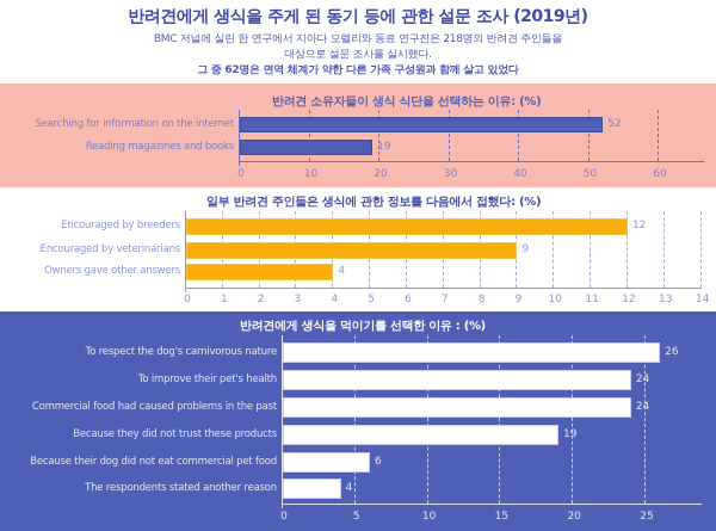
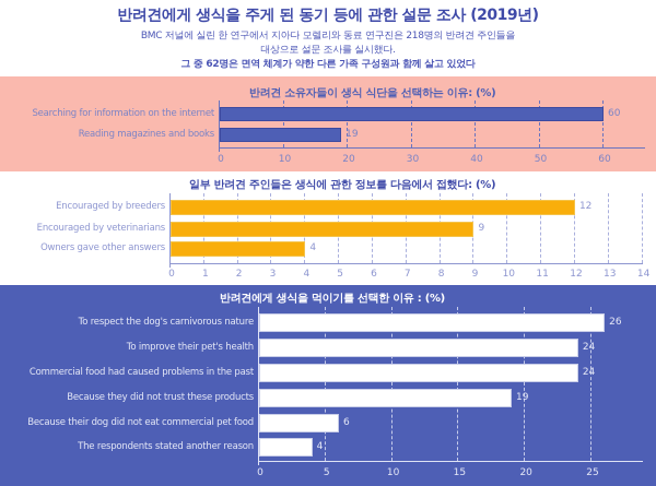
반려견 소유자들이 생식 식단을 선택하는 이유: (%)/Searching for information on the internet: 52 -> 60
